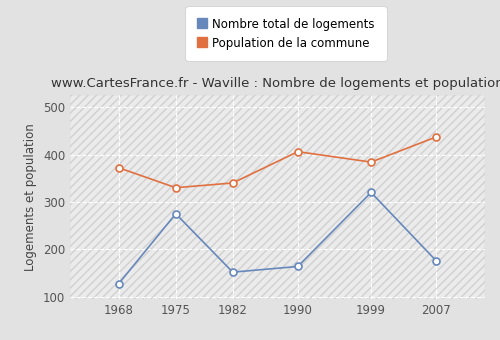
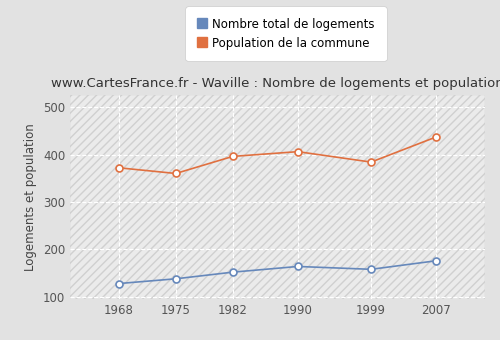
Nombre total de logements/1975: 275 -> 138
Population de la commune/1975: 330 -> 360
Population de la commune/1982: 340 -> 396
Nombre total de logements/1999: 320 -> 158
